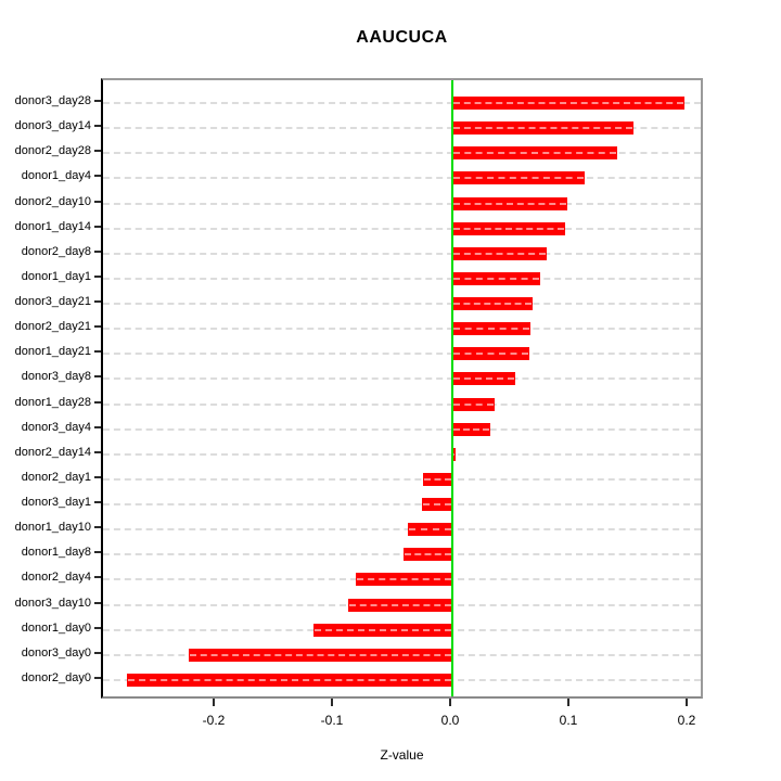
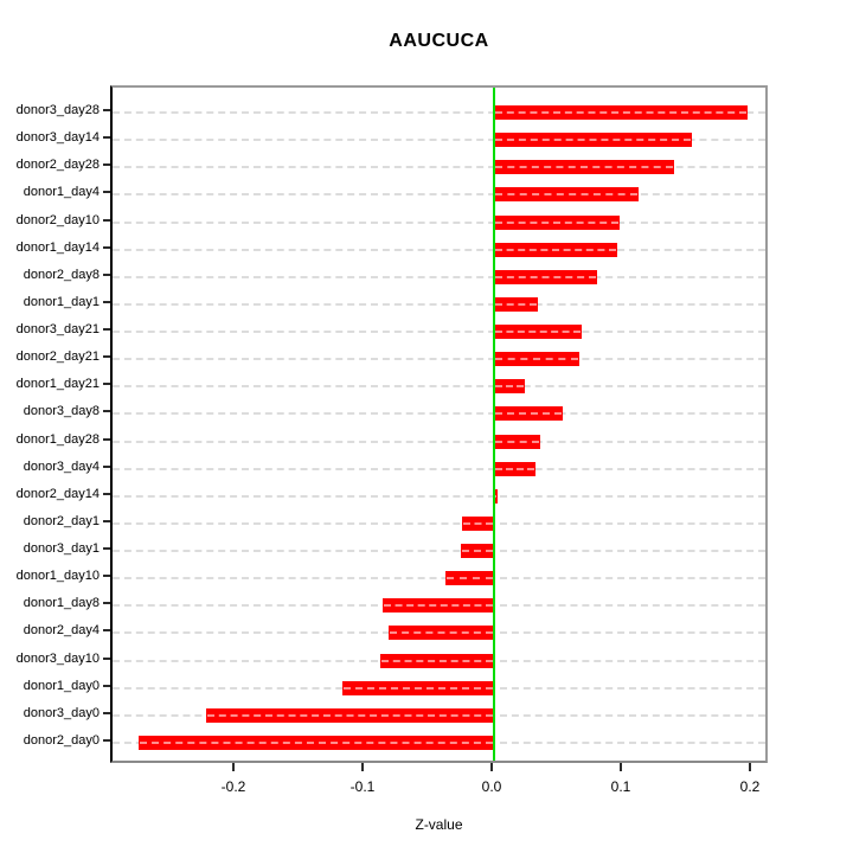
donor1_day1: 0.074 -> 0.034
donor1_day21: 0.065 -> 0.024
donor1_day8: -0.041 -> -0.086
